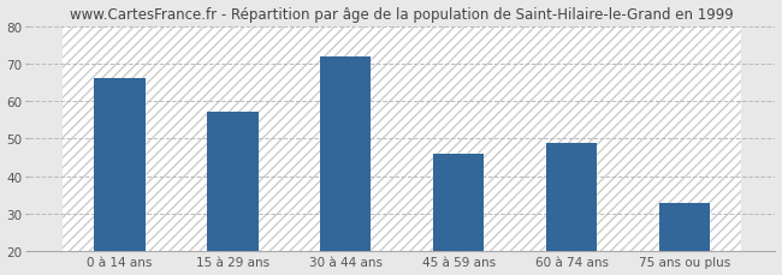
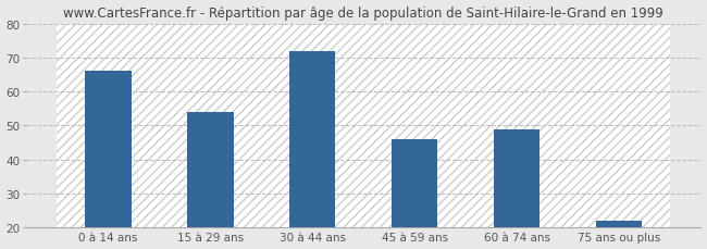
15 à 29 ans: 57 -> 54
75 ans ou plus: 33 -> 22
